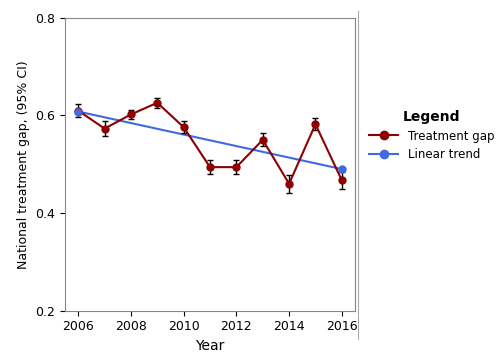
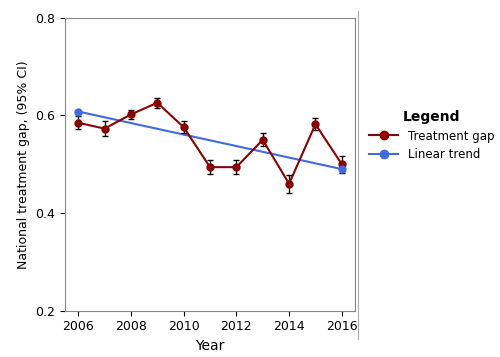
2006: 0.610 -> 0.585
2016: 0.467 -> 0.500
